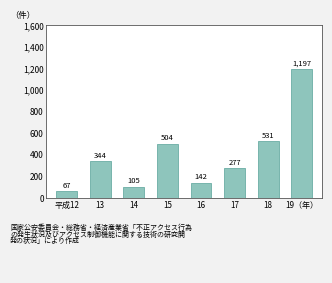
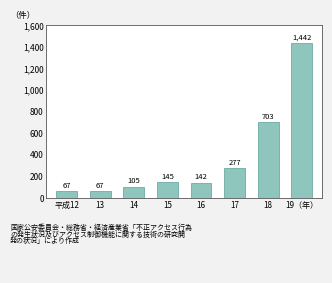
13: 344 -> 67
15: 504 -> 145
18: 531 -> 703
19（年）: 1,197 -> 1,442
